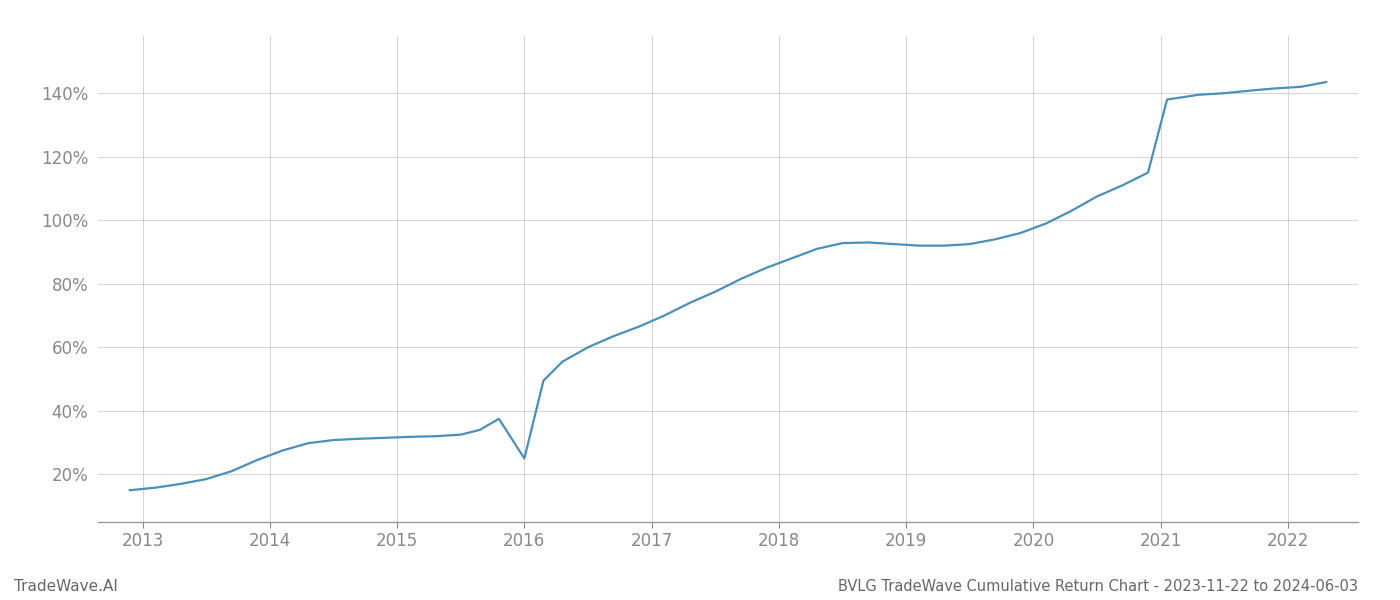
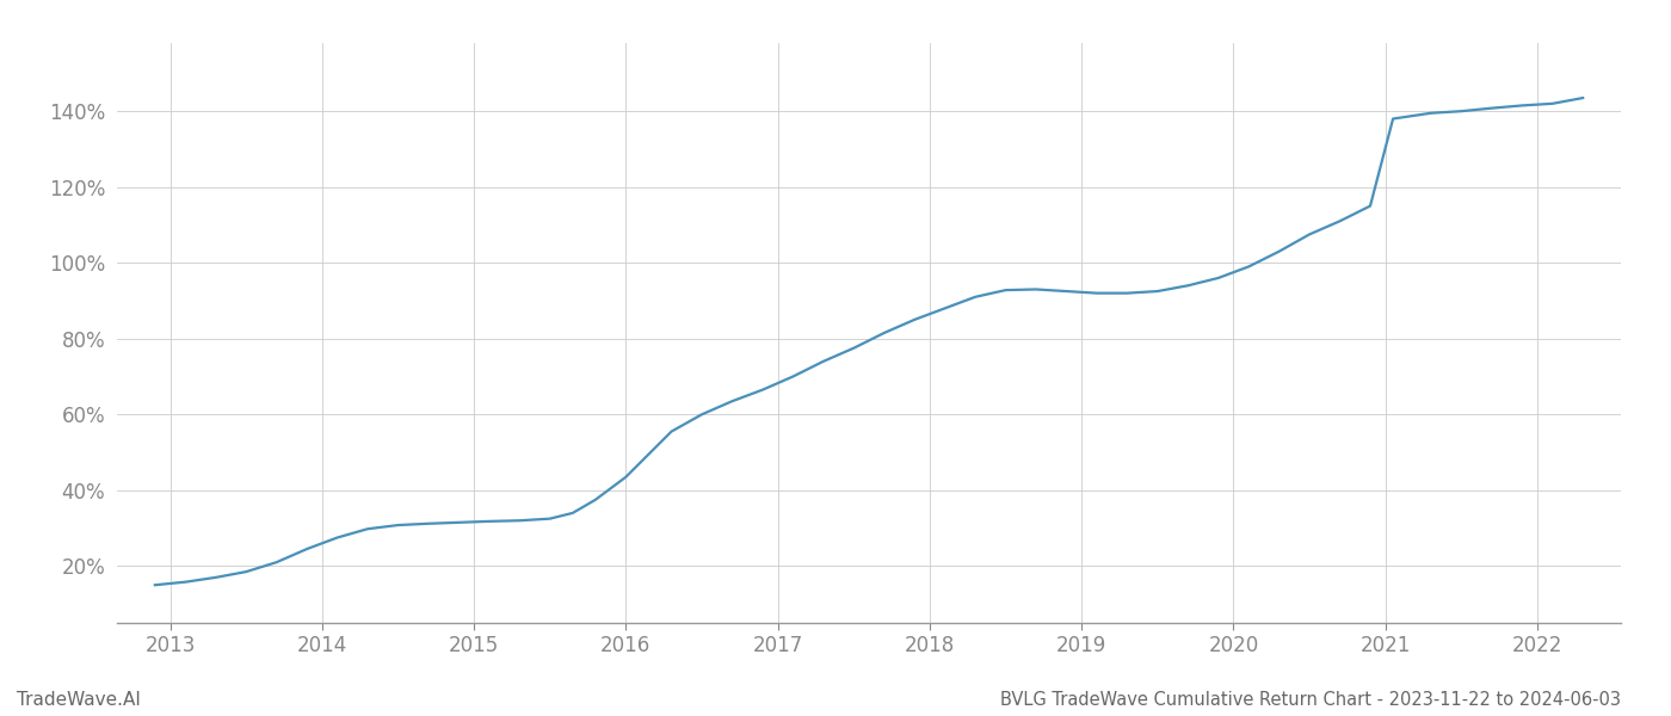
2016: 25.0% -> 43.5%
